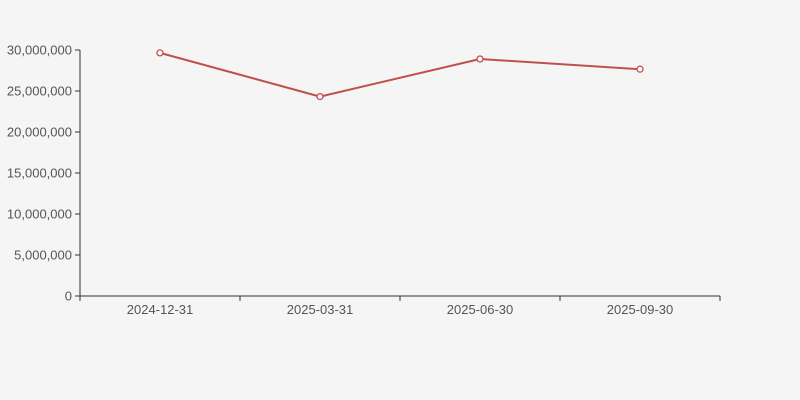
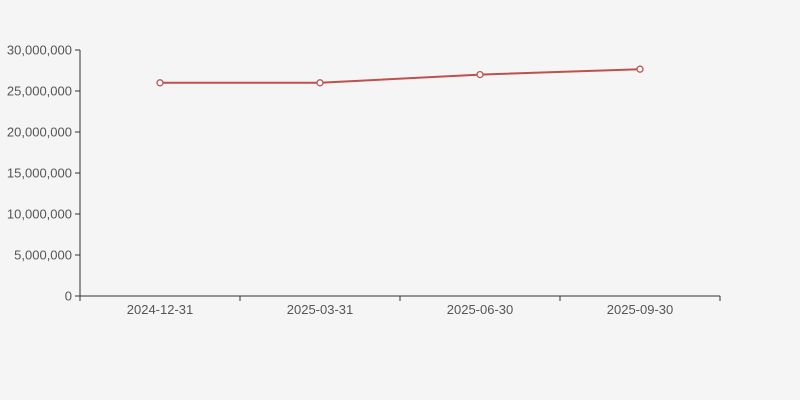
2024-12-31: 30000000 -> 26000000
2025-03-31: 24000000 -> 26000000
2025-06-30: 29000000 -> 27000000
